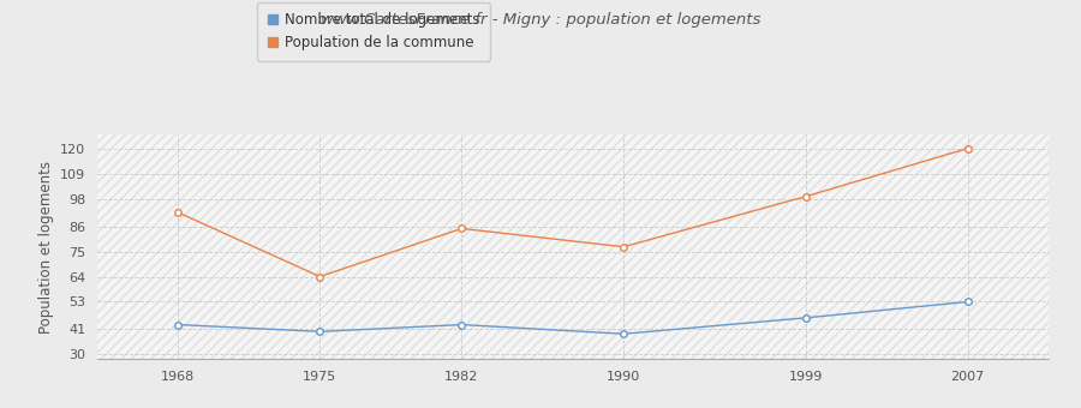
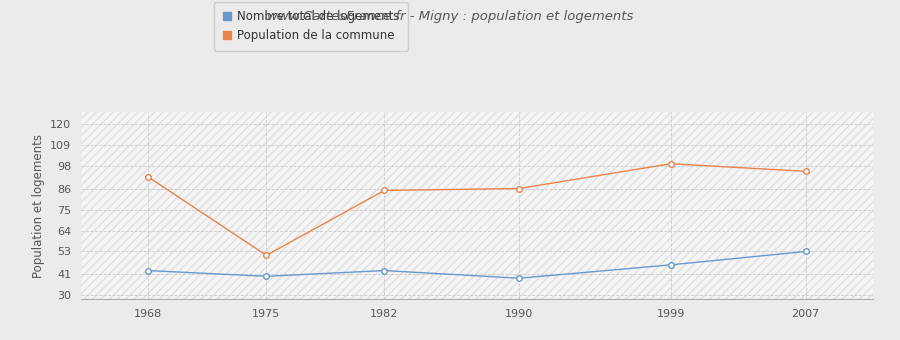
Population de la commune/1975: 64 -> 51
Population de la commune/1990: 77 -> 86
Population de la commune/2007: 120 -> 95
